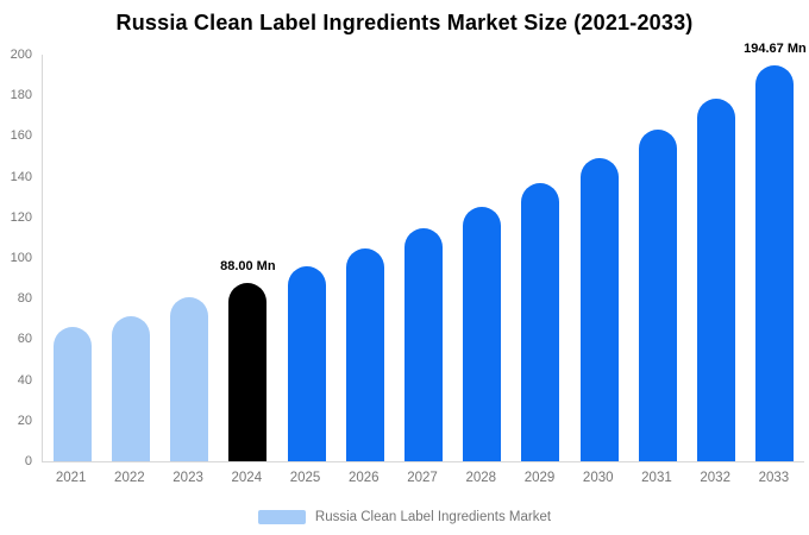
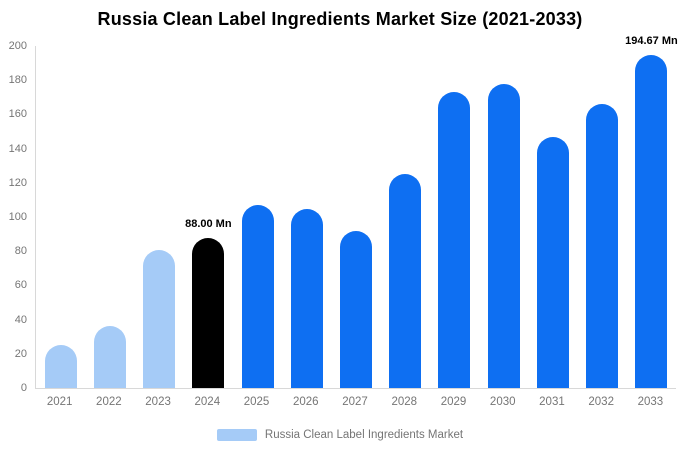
2021: 66 -> 25
2022: 72 -> 36
2025: 96 -> 107
2027: 115 -> 92
2029: 137 -> 173
2030: 149 -> 178
2031: 163 -> 147
2032: 178 -> 166
